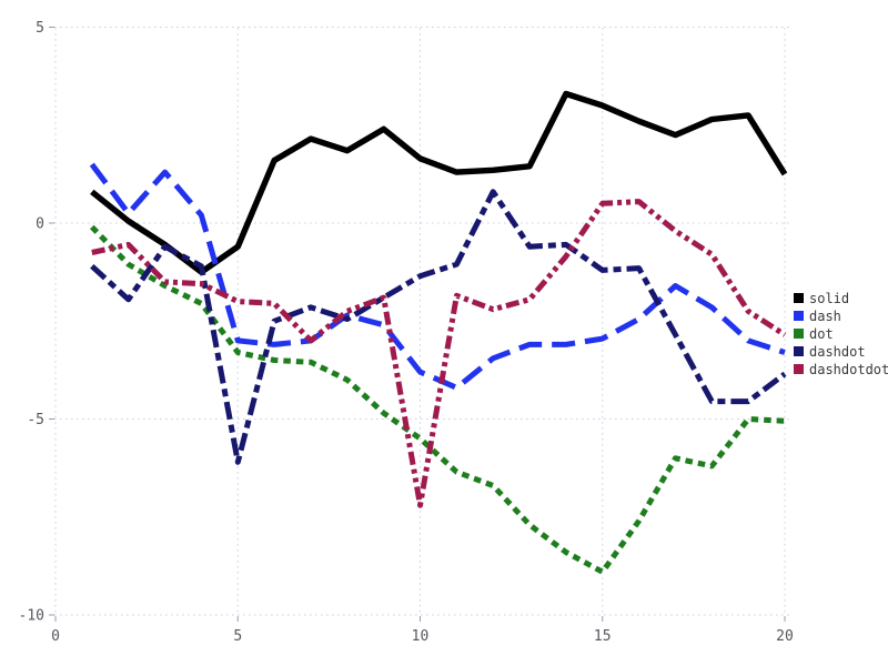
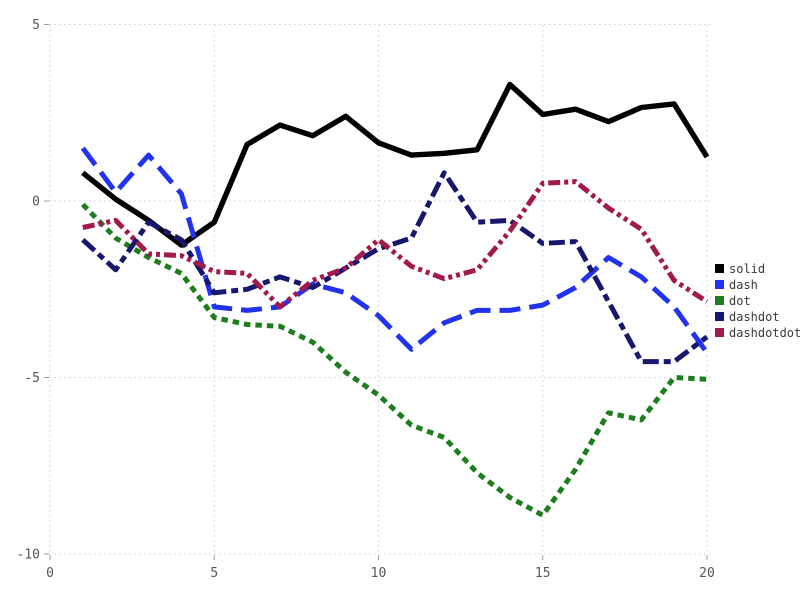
dashdot/5: -6.1 -> -2.6
dash/10: -3.8 -> -3.2
dashdotdot/10: -7.2 -> -1.1
solid/15: 3.0 -> 2.5
dash/20: -3.3 -> -4.3
